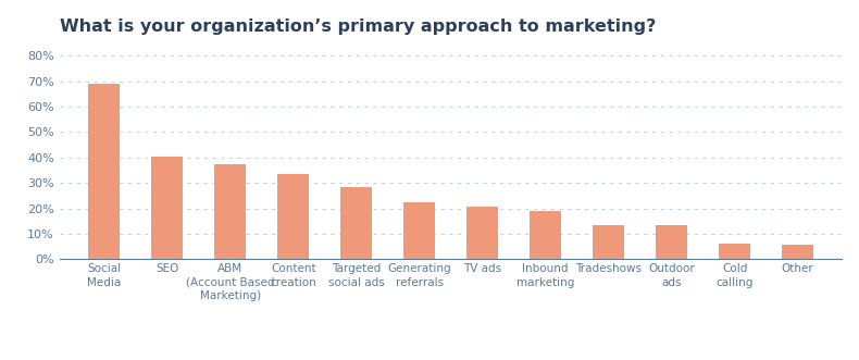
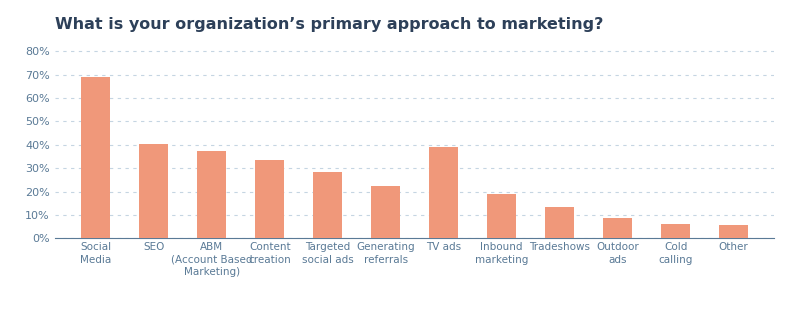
TV ads: 20.5% -> 39.0%
Outdoor ads: 13.5% -> 8.5%
